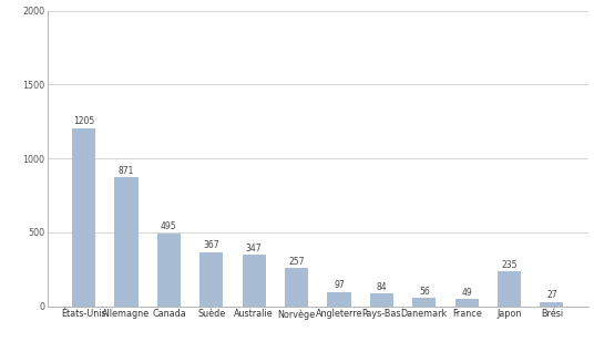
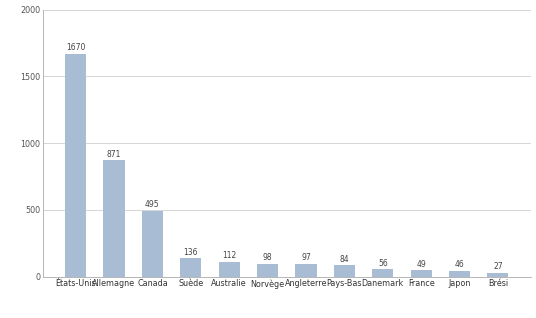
États-Unis: 1205 -> 1670
Suède: 367 -> 136
Australie: 347 -> 112
Norvège: 257 -> 98
Japon: 235 -> 46
